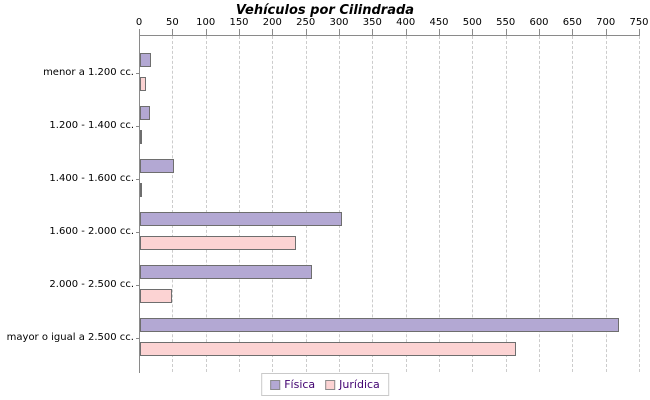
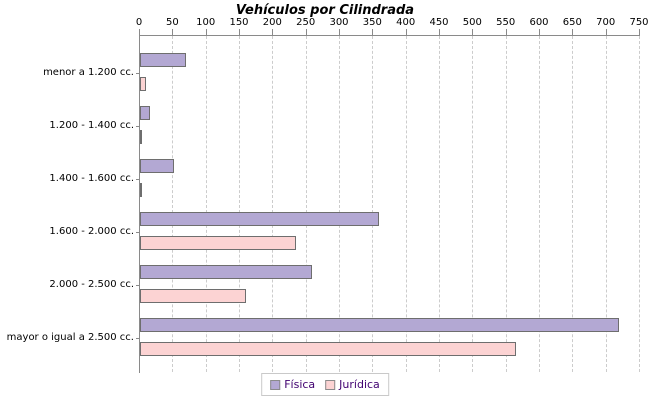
Física/menor a 1.200 cc.: 20 -> 70
Física/1.600 - 2.000 cc.: 300 -> 360
Jurídica/2.000 - 2.500 cc.: 50 -> 160
